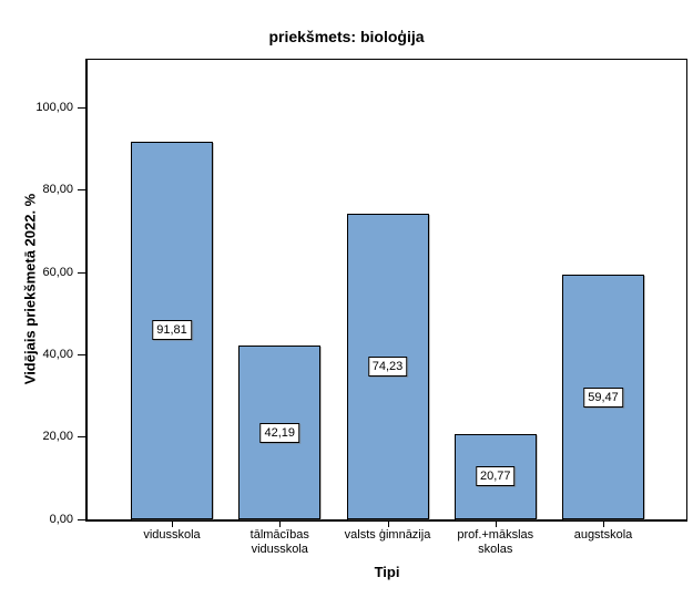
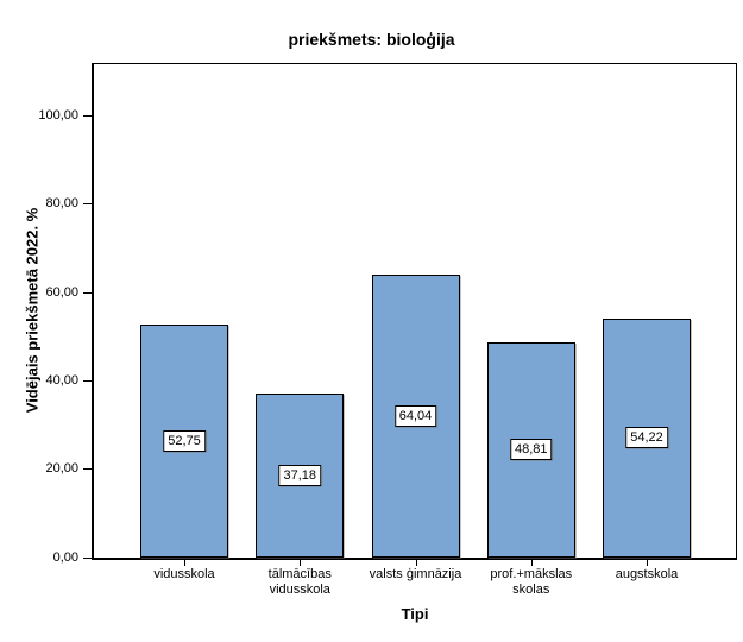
vidusskola: 91,81 -> 52,75
tālmācības vidusskola: 42,19 -> 37,18
valsts ģimnāzija: 74,23 -> 64,04
prof.+mākslas skolas: 20,77 -> 48,81
augstskola: 59,47 -> 54,22
